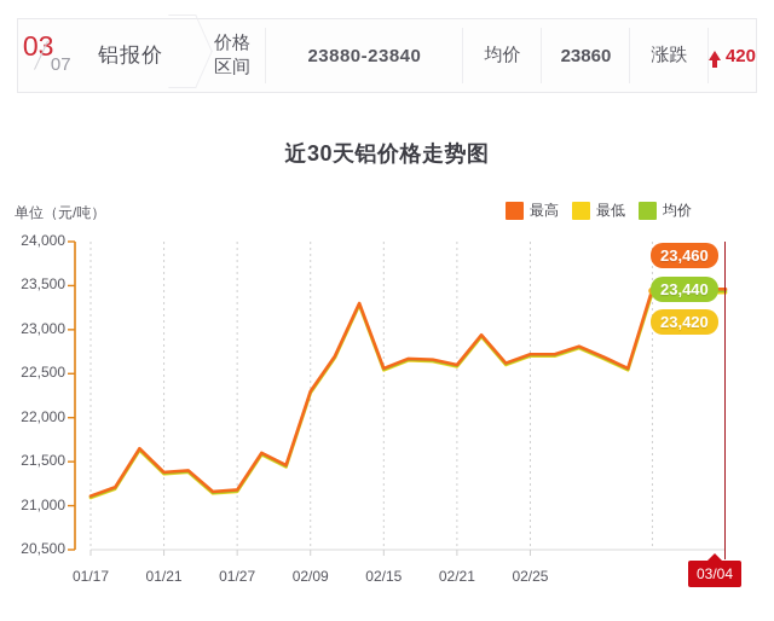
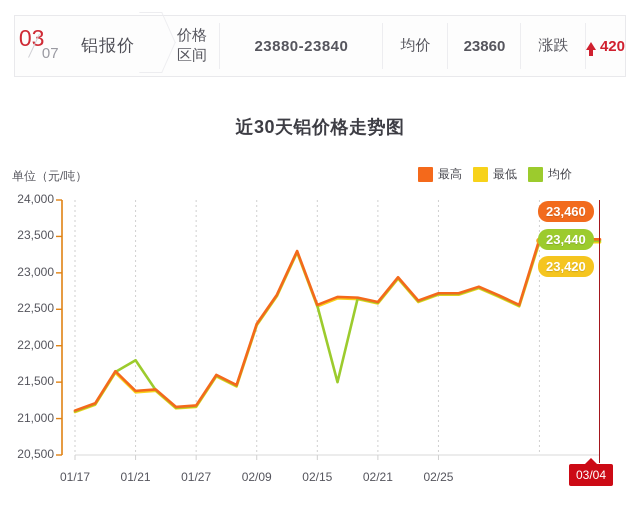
均价/01/21: 21400 -> 21800
均价/02/15: 22700 -> 21500
